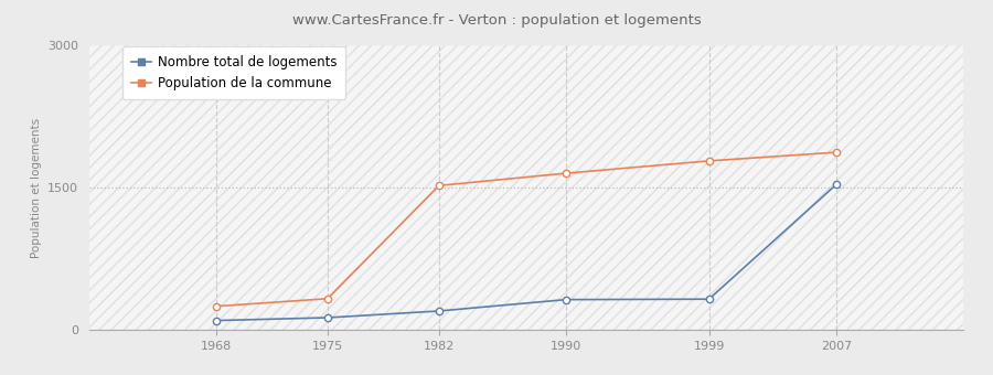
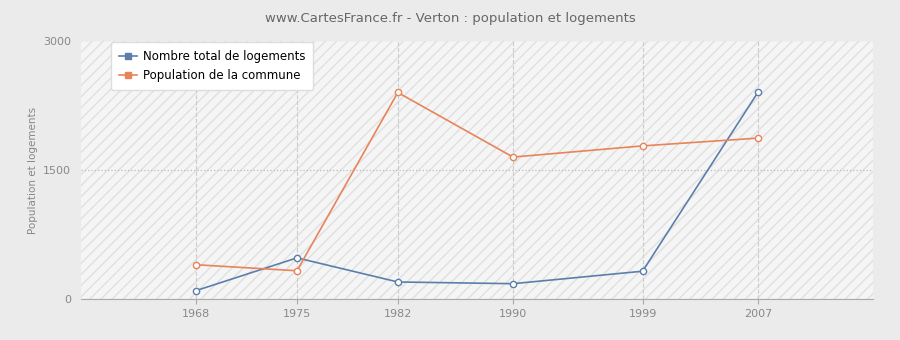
Population de la commune/1968: 250 -> 400
Nombre total de logements/1975: 130 -> 480
Population de la commune/1982: 1520 -> 2400
Nombre total de logements/1990: 320 -> 180
Nombre total de logements/2007: 1530 -> 2400
